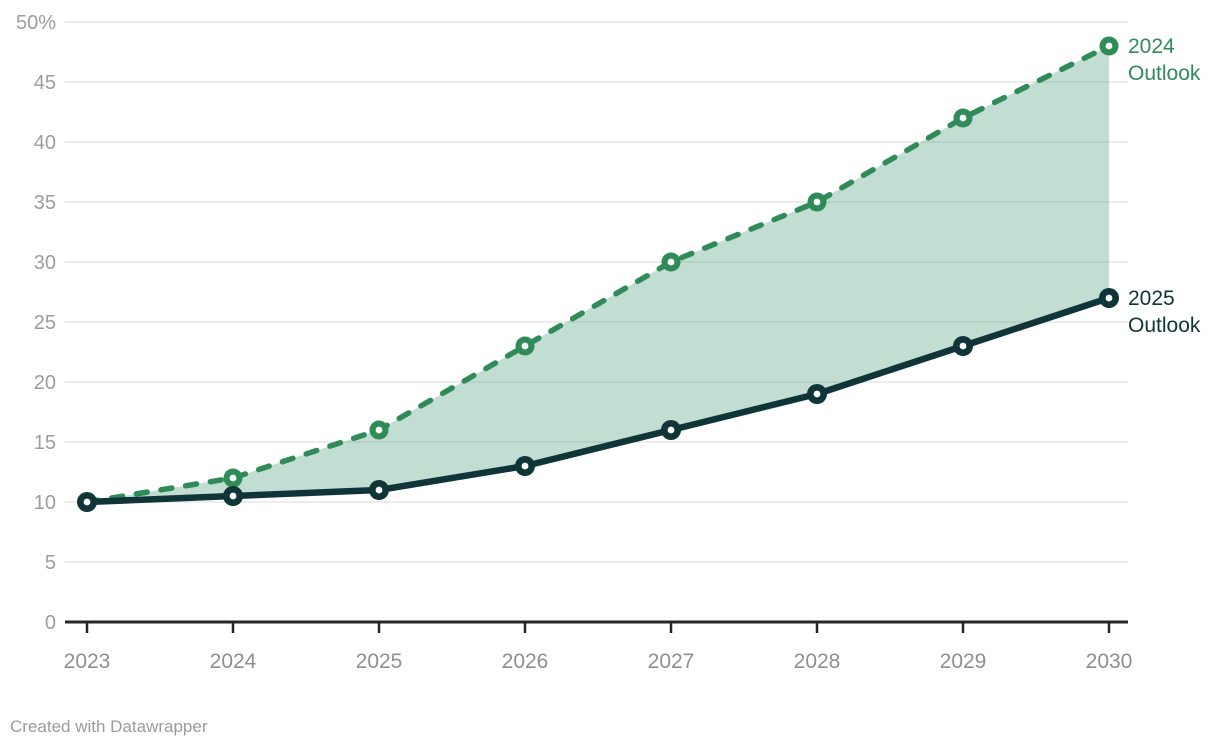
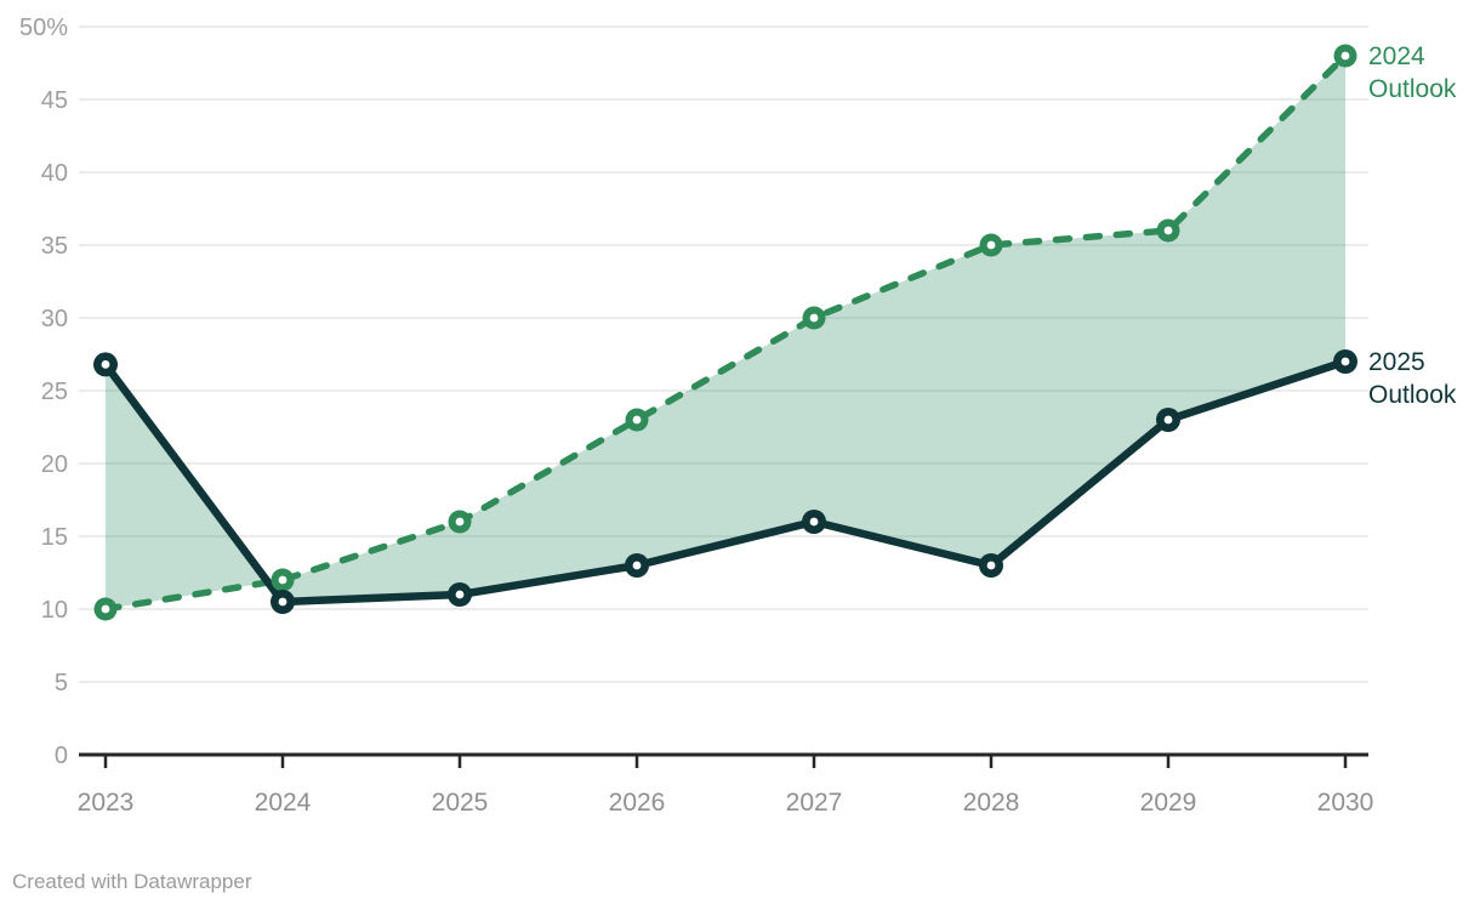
2025 Outlook/2023: 10.0% -> 26.8%
2025 Outlook/2028: 19.0% -> 13.0%
2024 Outlook/2029: 42% -> 36%
